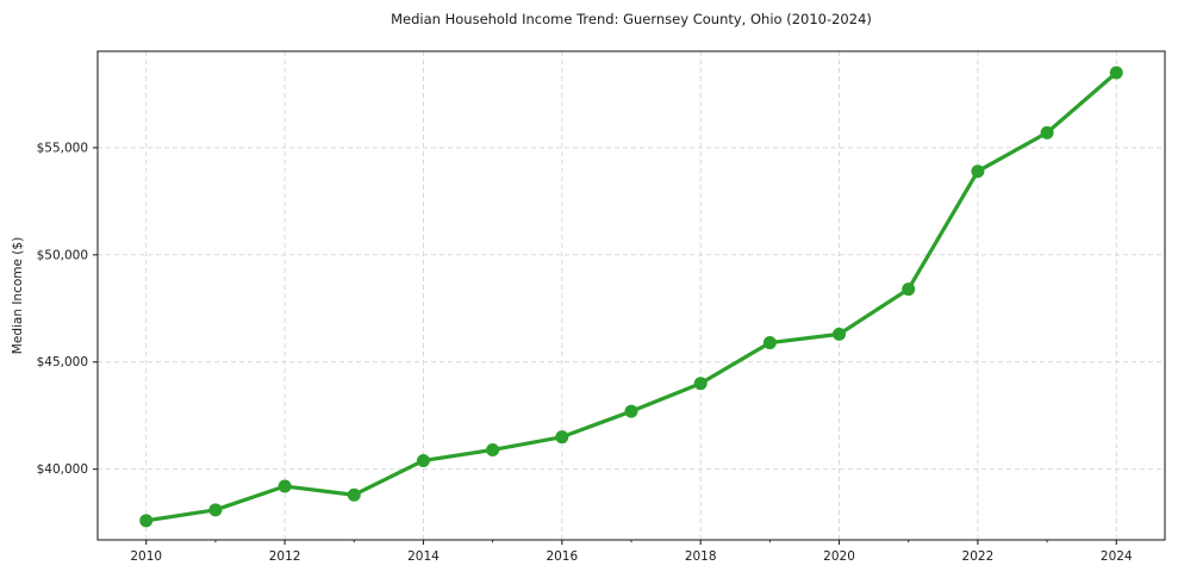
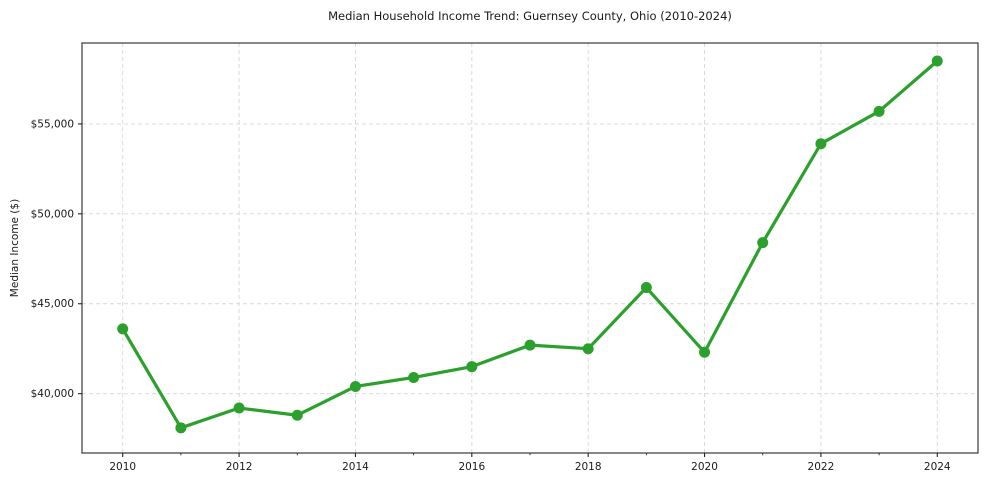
2010: $37600 -> $43600
2018: $44000 -> $42500
2020: $46300 -> $42300
